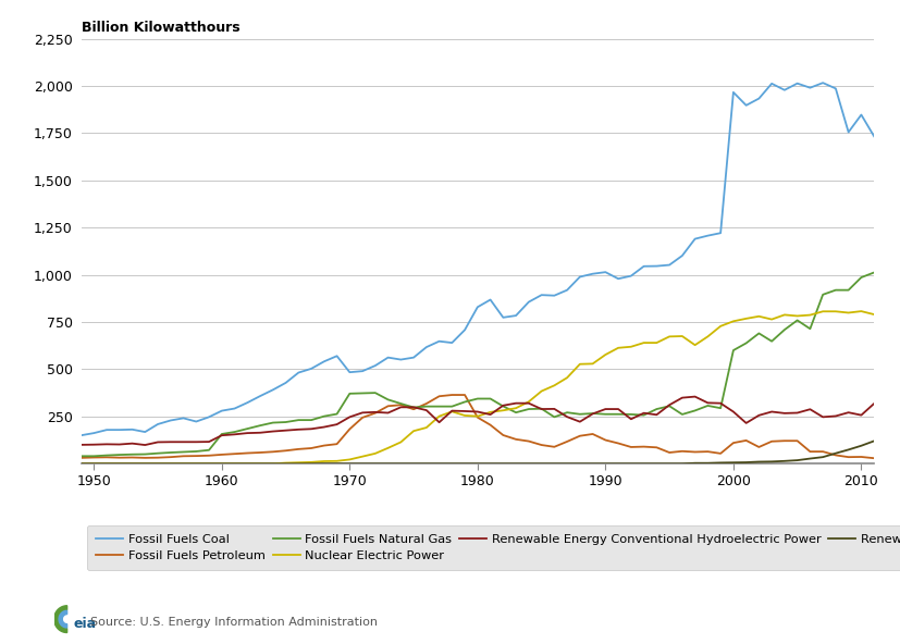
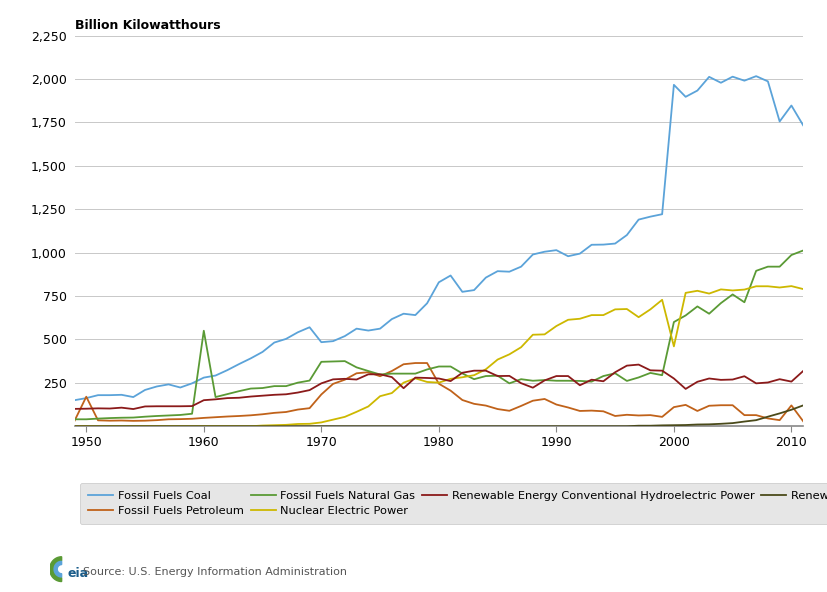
Fossil Fuels Petroleum/1950: 30 -> 170
Fossil Fuels Natural Gas/1960: 160 -> 550
Nuclear Electric Power/2000: 750 -> 460
Fossil Fuels Petroleum/2010: 40 -> 120
